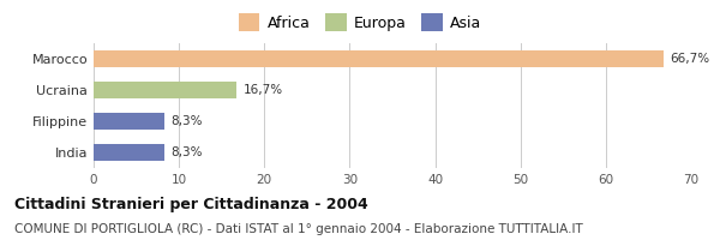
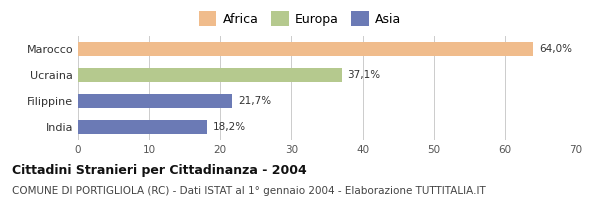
Marocco: 66,7% -> 64,0%
Ucraina: 16,7% -> 37,1%
Filippine: 8,3% -> 21,7%
India: 8,3% -> 18,2%
